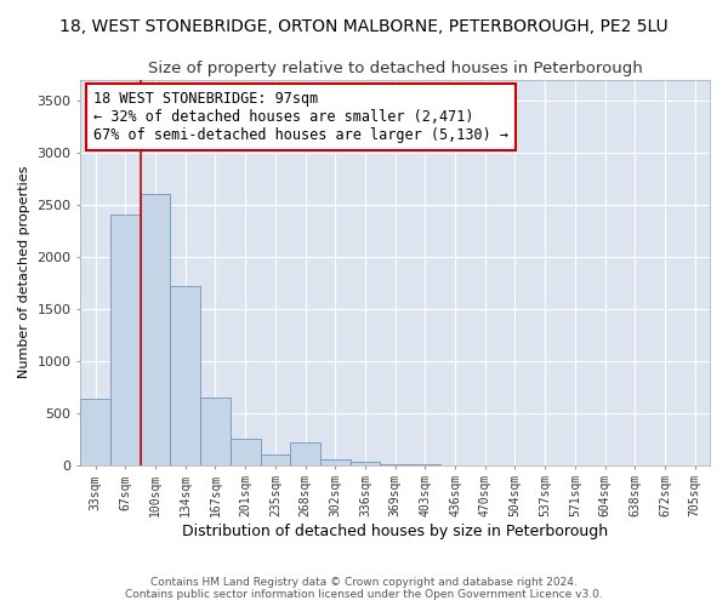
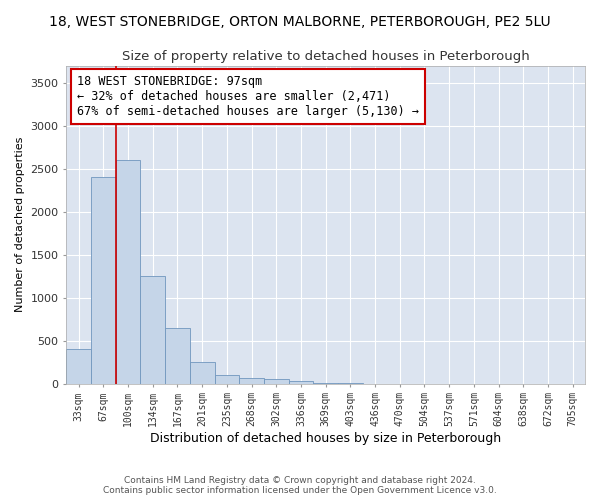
33sqm: 640 -> 400
134sqm: 1720 -> 1250
268sqm: 220 -> 60
